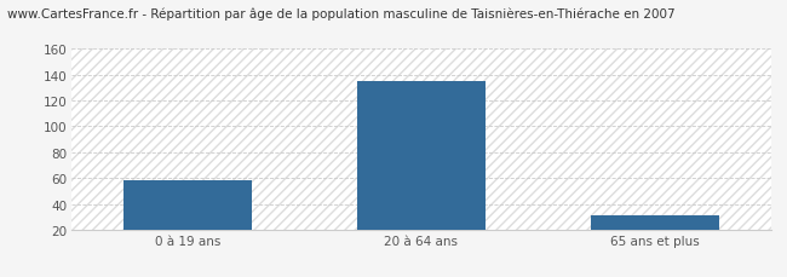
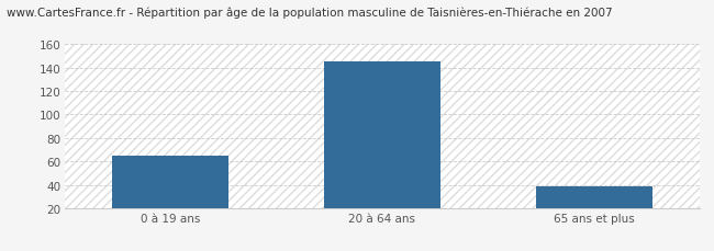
0 à 19 ans: 58 -> 65
20 à 64 ans: 135 -> 145
65 ans et plus: 31 -> 39
